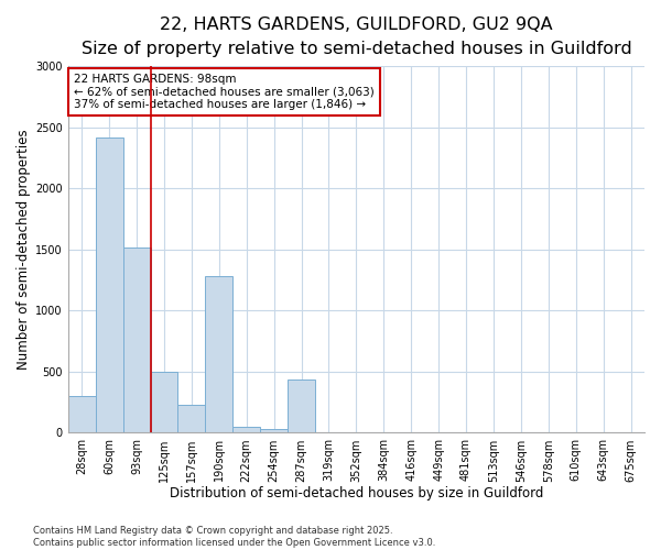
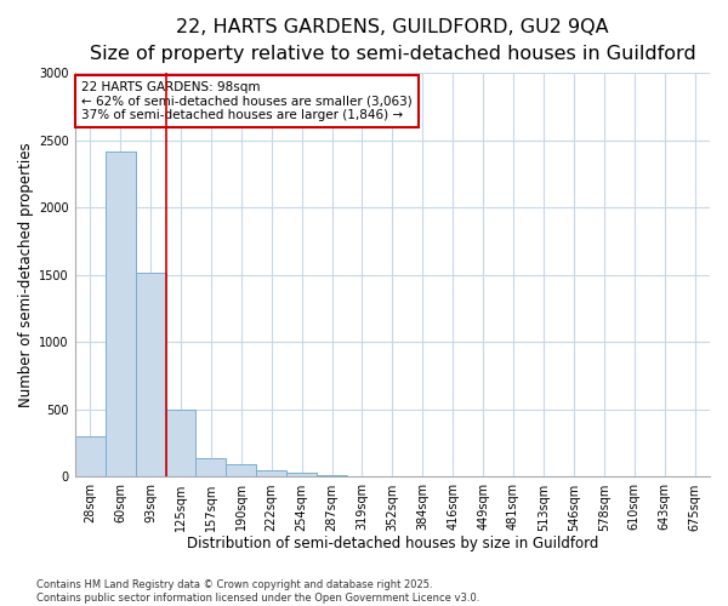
157sqm: 230 -> 140
190sqm: 1280 -> 90
287sqm: 440 -> 10
